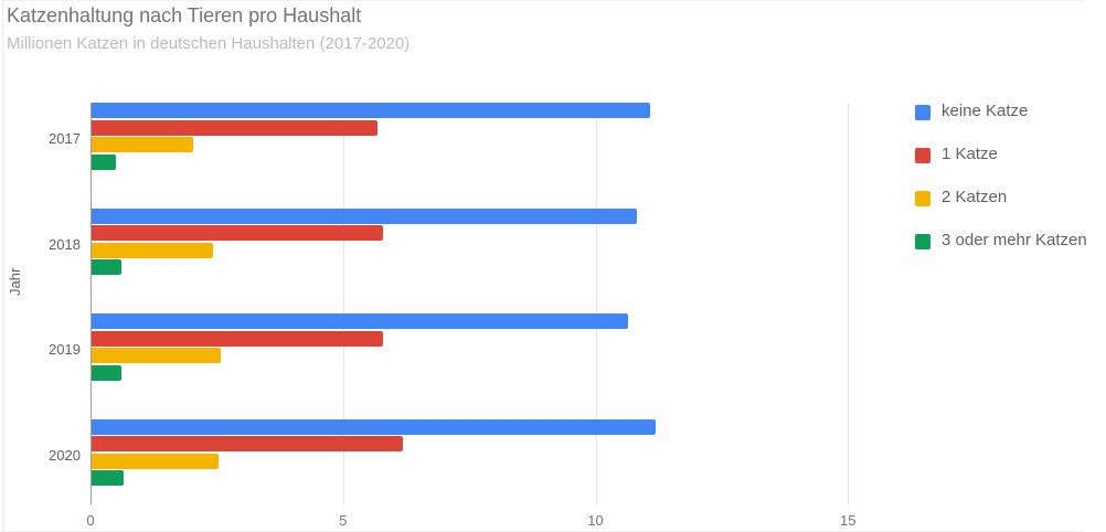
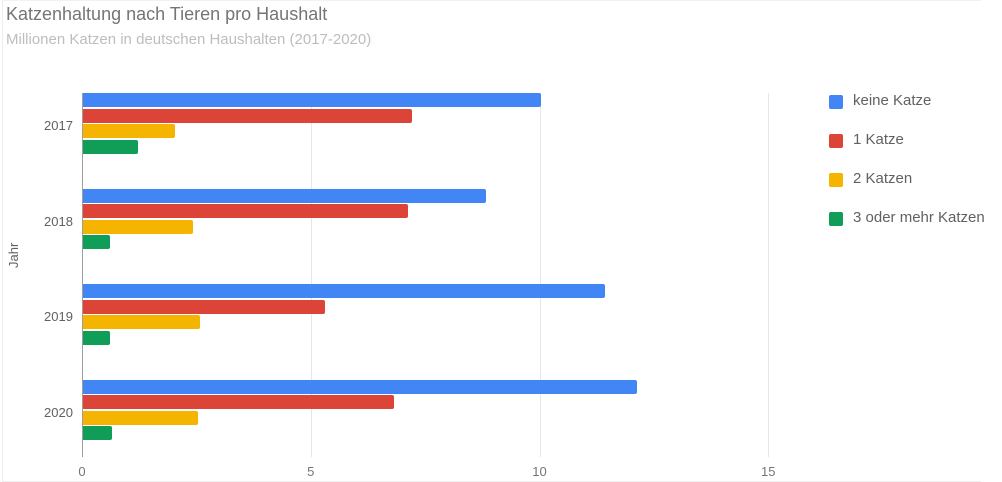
keine Katze/2017: 11.1 -> 10.0
1 Katze/2017: 5.7 -> 7.2
3 oder mehr Katzen/2017: 0.5 -> 1.2
keine Katze/2018: 10.8 -> 8.8
1 Katze/2018: 5.8 -> 7.1
keine Katze/2019: 10.6 -> 11.4
1 Katze/2019: 5.8 -> 5.3
keine Katze/2020: 11.2 -> 12.1
1 Katze/2020: 6.2 -> 6.8
